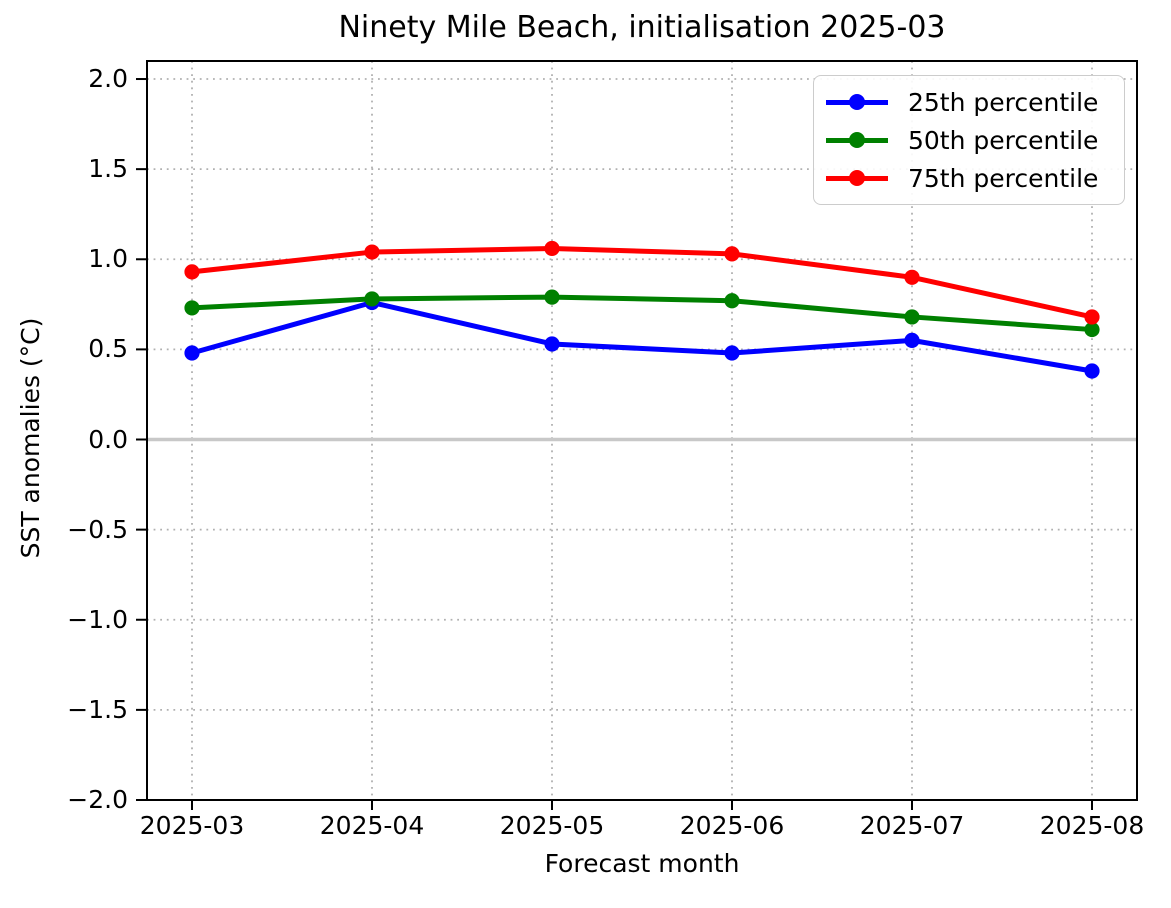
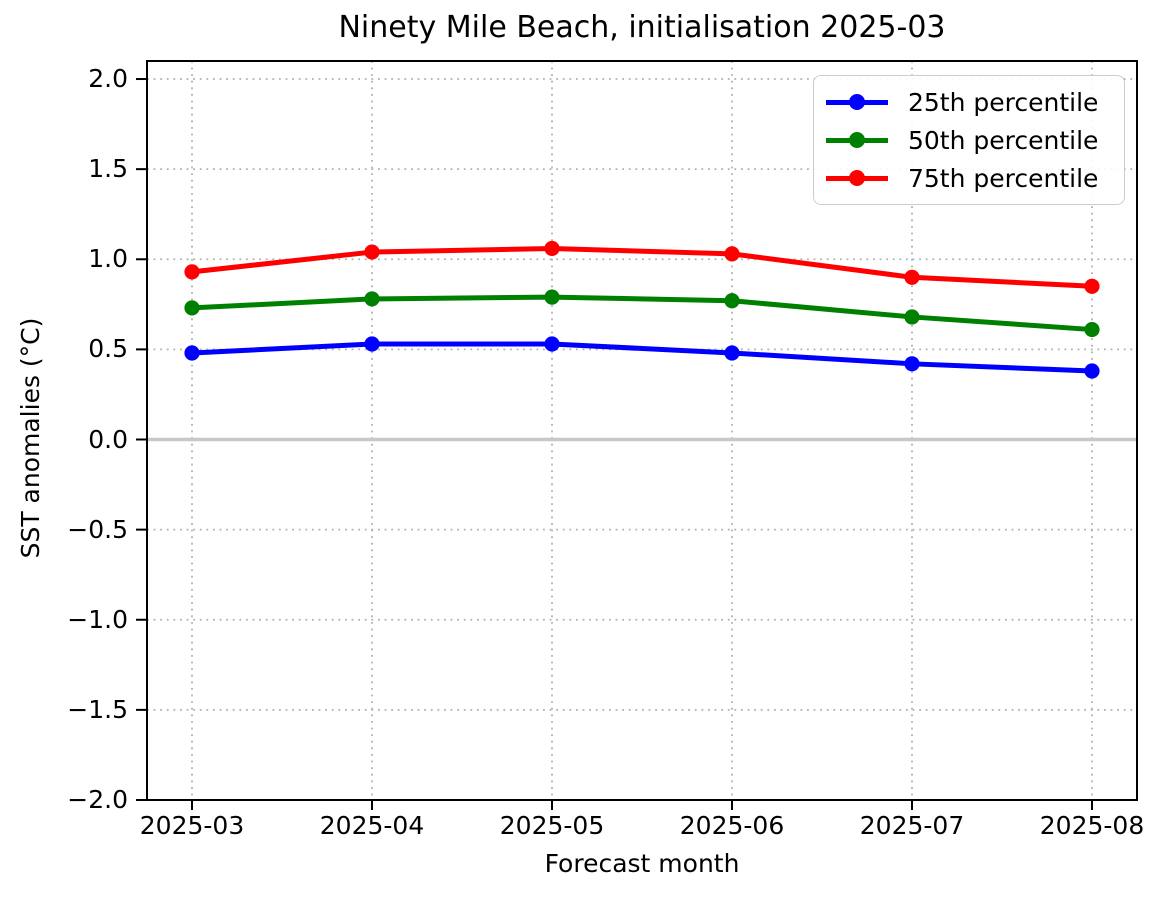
25th percentile/2025-04: 0.76 -> 0.53
25th percentile/2025-07: 0.55 -> 0.42
75th percentile/2025-08: 0.68 -> 0.85
